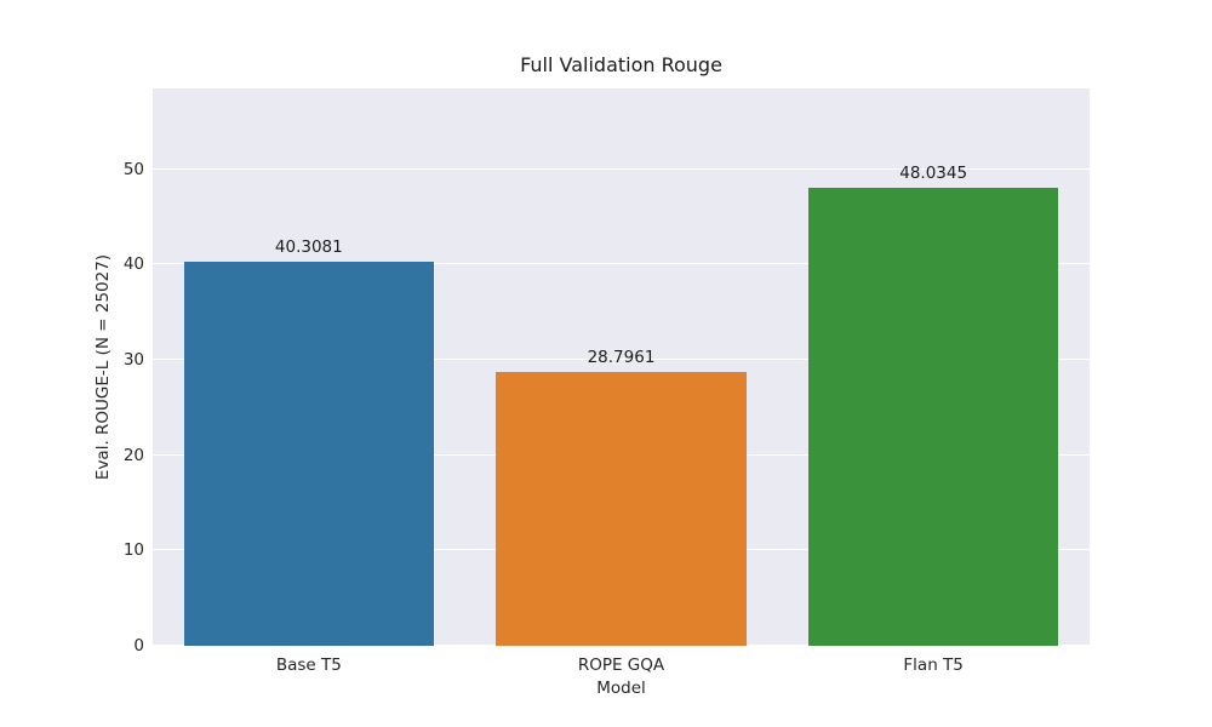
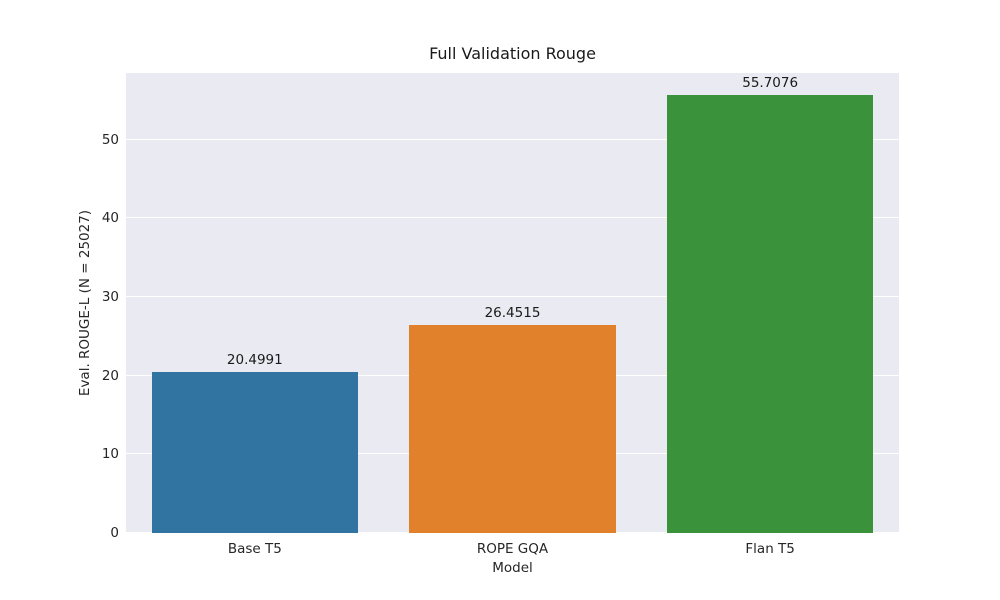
Base T5: 40.3081 -> 20.4991
ROPE GQA: 28.7961 -> 26.4515
Flan T5: 48.0345 -> 55.7076
